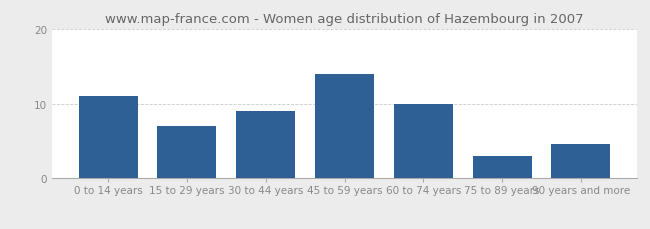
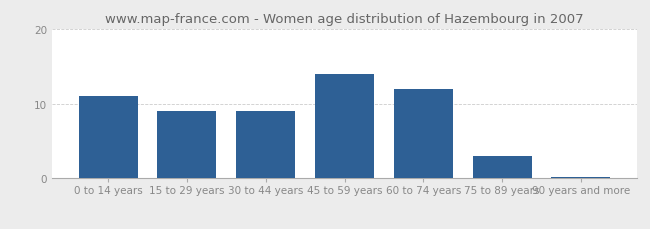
15 to 29 years: 7.0 -> 9.0
60 to 74 years: 10.0 -> 12.0
90 years and more: 4.6 -> 0.2
